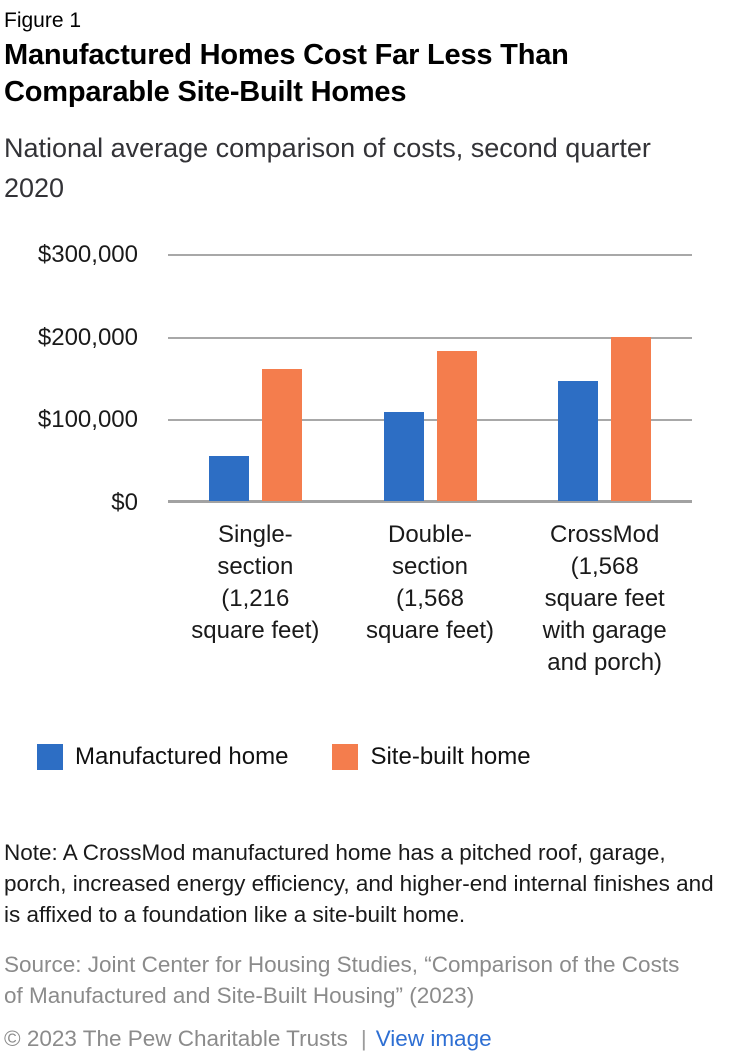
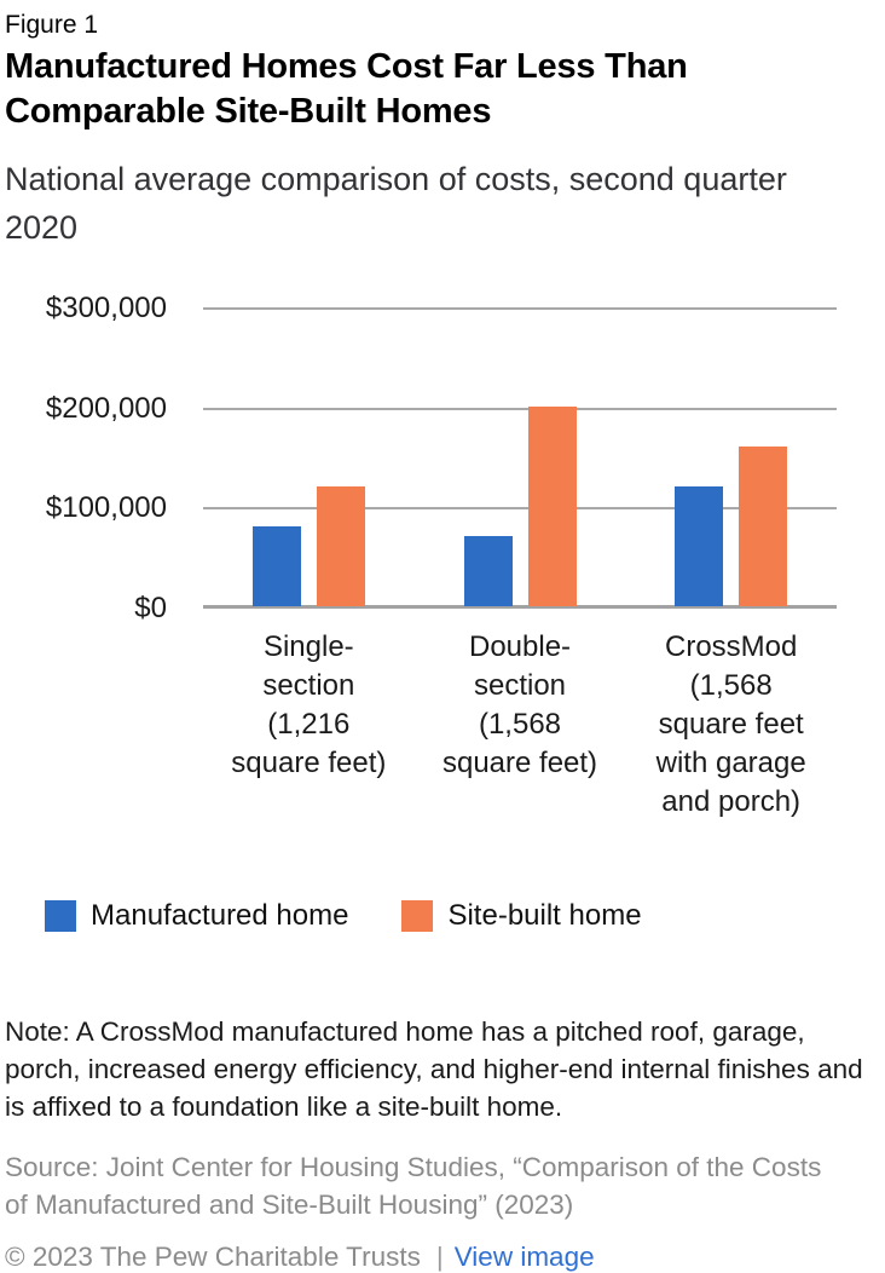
Manufactured home/Single- section (1,216 square feet): $50000 -> $80000
Site-built home/Single- section (1,216 square feet): $160000 -> $120000
Manufactured home/Double- section (1,568 square feet): $110000 -> $70000
Site-built home/Double- section (1,568 square feet): $180000 -> $200000
Manufactured home/CrossMod (1,568 square feet with garage and porch): $140000 -> $120000
Site-built home/CrossMod (1,568 square feet with garage and porch): $200000 -> $160000
